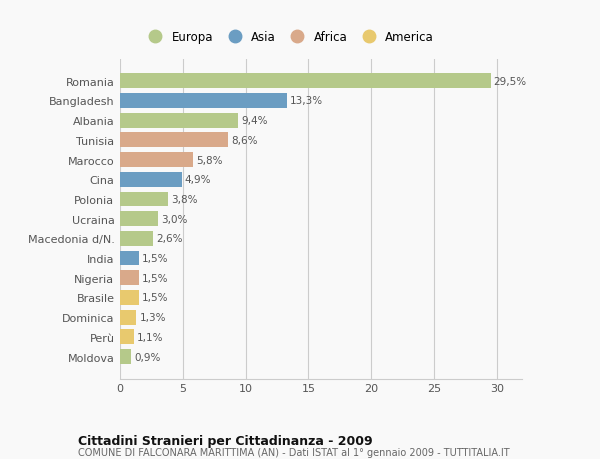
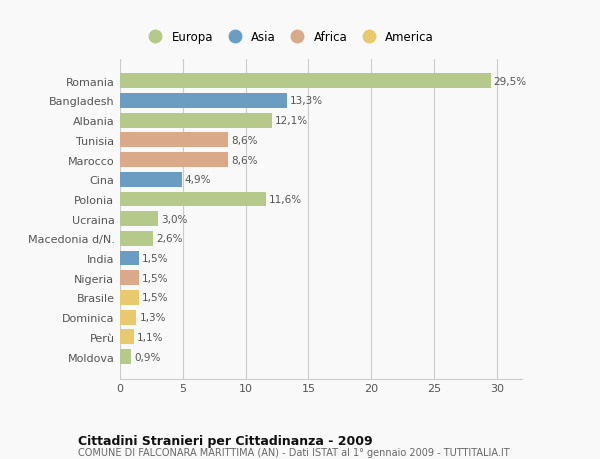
Albania: 9,4% -> 12,1%
Marocco: 5,8% -> 8,6%
Polonia: 3,8% -> 11,6%
